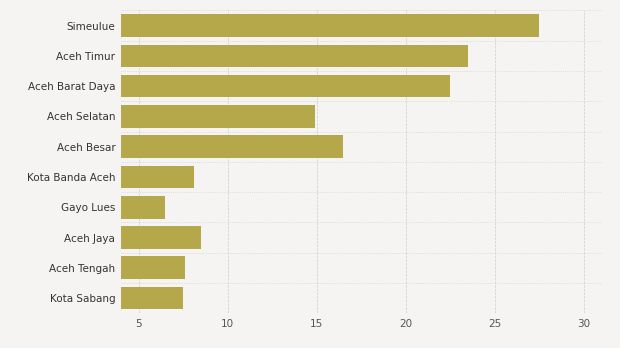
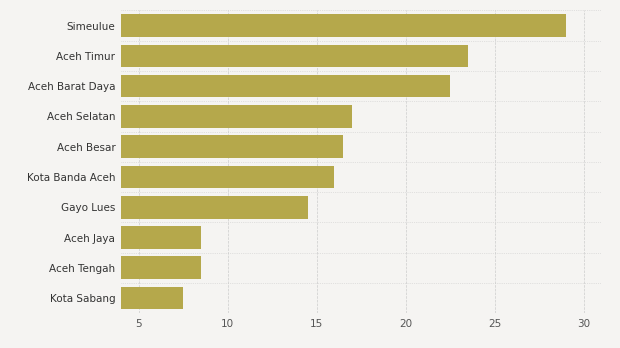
Simeulue: 27.5 -> 29.0
Aceh Selatan: 14.9 -> 17.0
Kota Banda Aceh: 8.1 -> 16.0
Gayo Lues: 6.5 -> 14.5
Aceh Tengah: 7.6 -> 8.5
